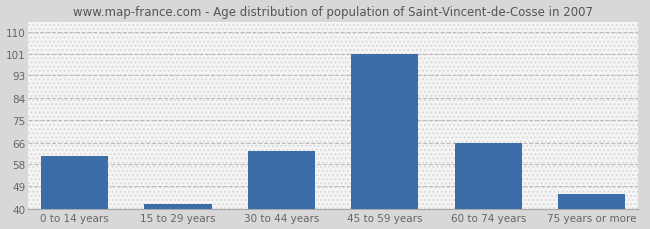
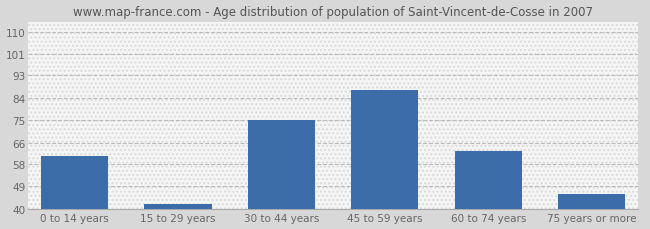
30 to 44 years: 63 -> 75
45 to 59 years: 101 -> 87
60 to 74 years: 66 -> 63
